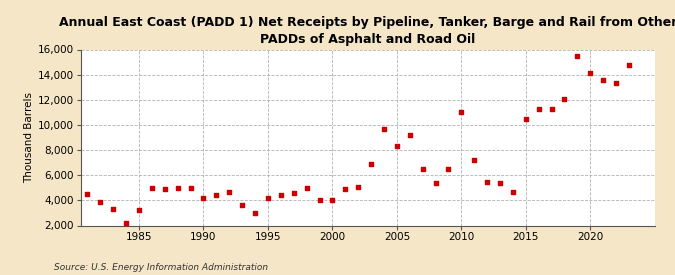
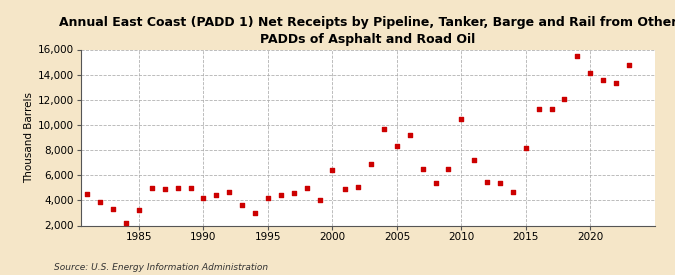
2000: 4,000 -> 6,400
2010: 11,000 -> 10,500
2015: 10,500 -> 8,200
